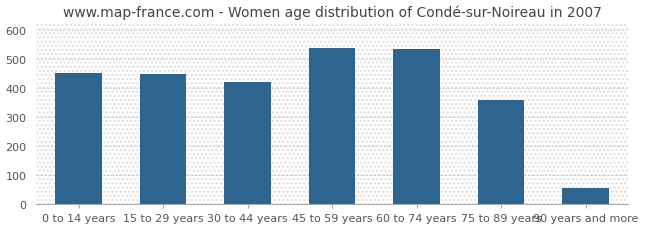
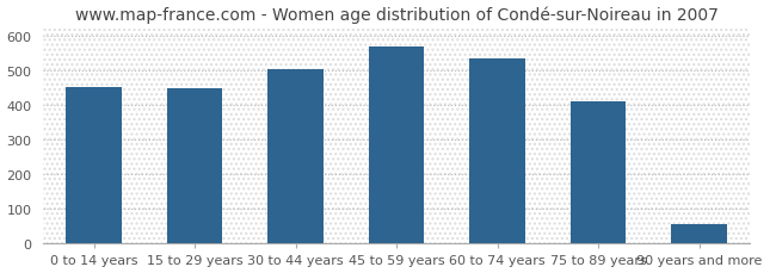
30 to 44 years: 420 -> 505
45 to 59 years: 540 -> 568
75 to 89 years: 360 -> 410
